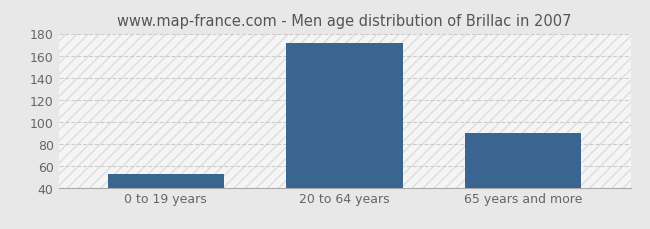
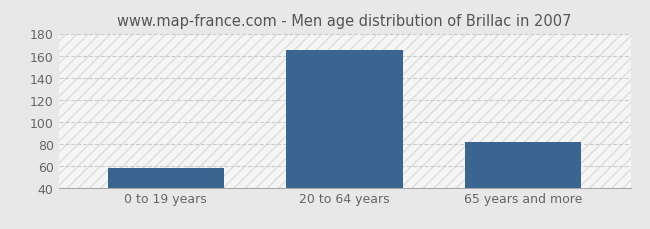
0 to 19 years: 52 -> 58
20 to 64 years: 171 -> 165
65 years and more: 90 -> 81
